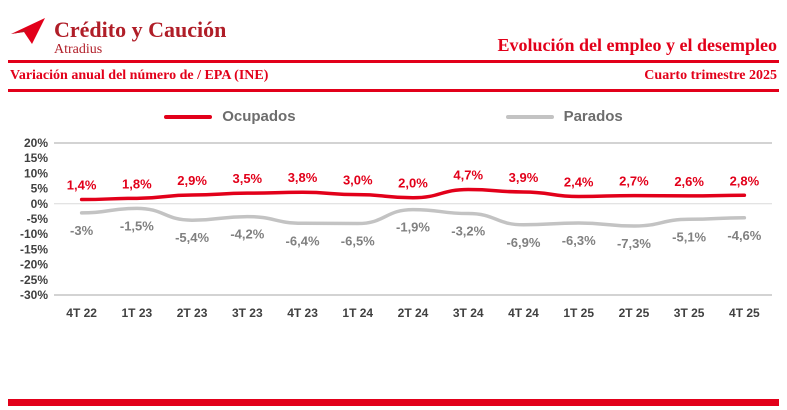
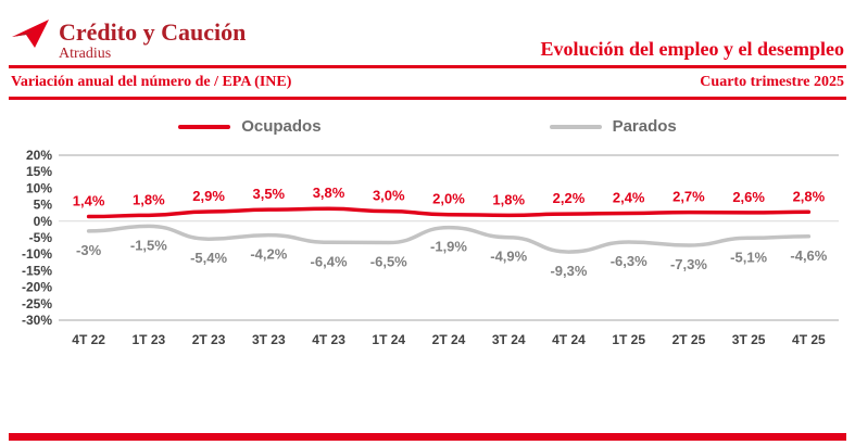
Ocupados/3T 24: 4,7% -> 1,8%
Parados/3T 24: -3,2% -> -4,9%
Ocupados/4T 24: 3,9% -> 2,2%
Parados/4T 24: -6,9% -> -9,3%
